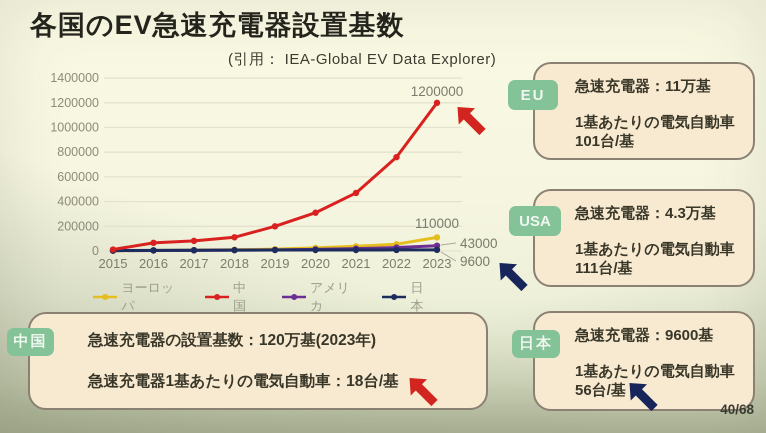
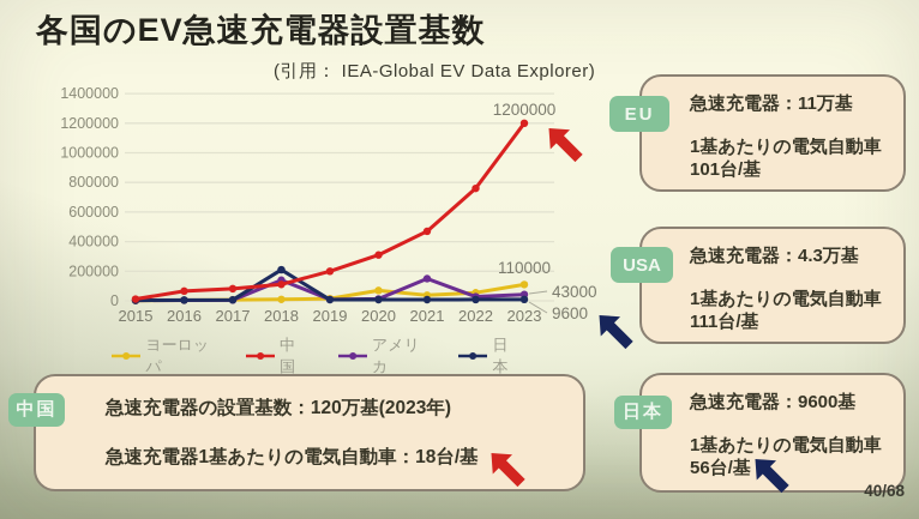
アメリカ/2018: 10000 -> 140000
日本/2018: 10000 -> 210000
ヨーロッパ/2020: 20000 -> 70000
アメリカ/2021: 20000 -> 150000
